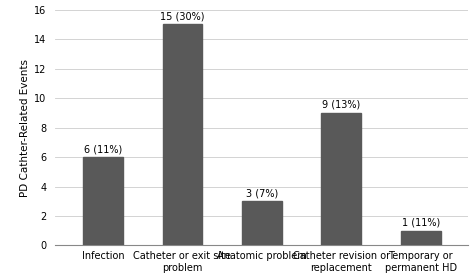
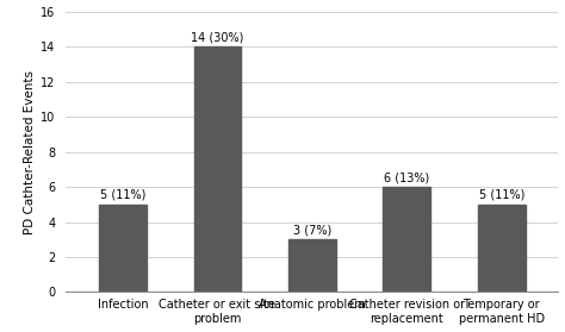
Infection: 6 -> 5
Catheter or exit site problem: 15 -> 14
Catheter revision or replacement: 9 -> 6
Temporary or permanent HD: 1 -> 5
